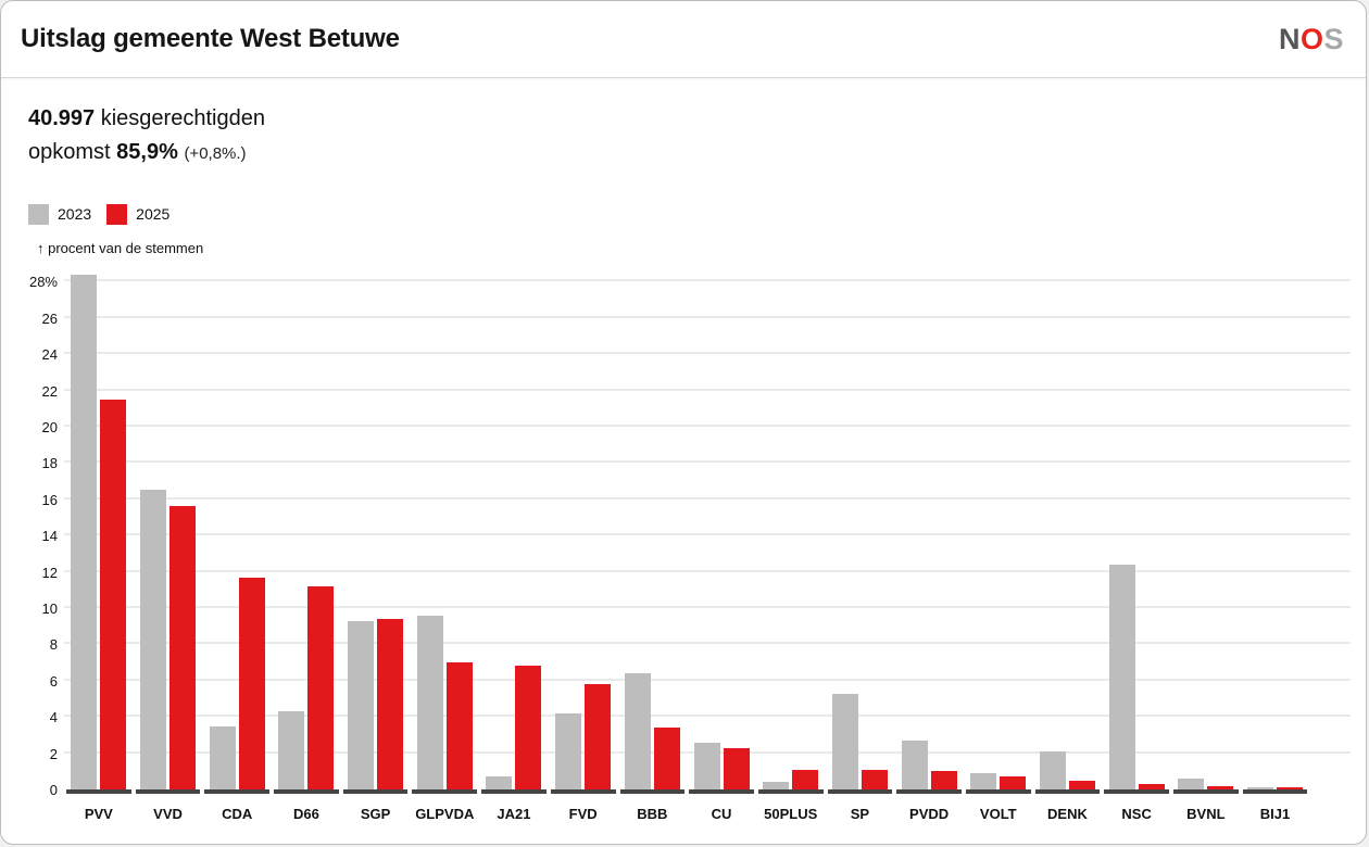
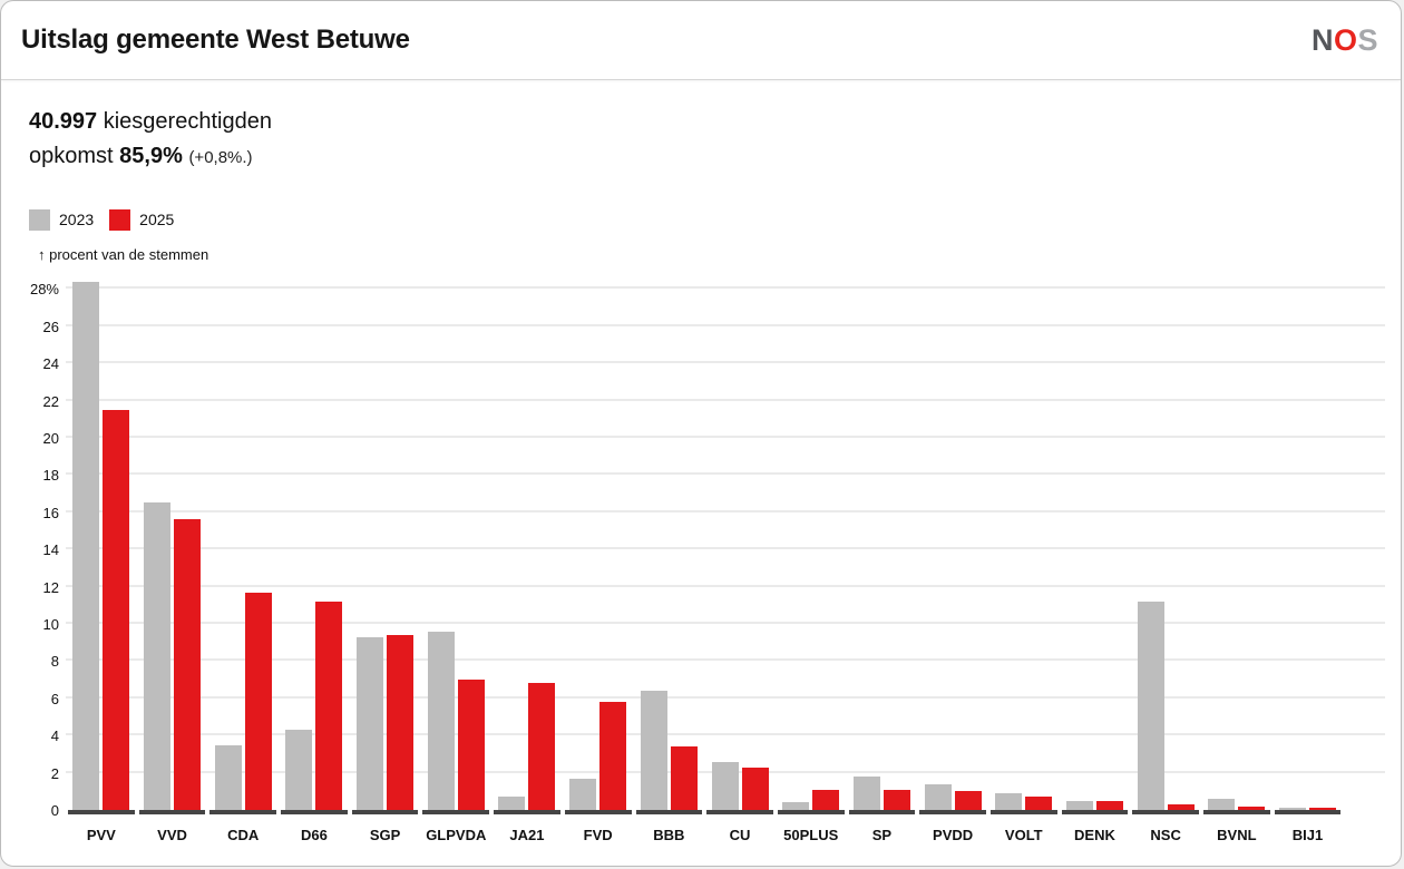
2023/FVD: 4.2% -> 1.7%
2023/SP: 5.3% -> 1.8%
2023/PVDD: 2.7% -> 1.4%
2023/DENK: 2.1% -> 0.5%
2023/NSC: 12.4% -> 11.2%
